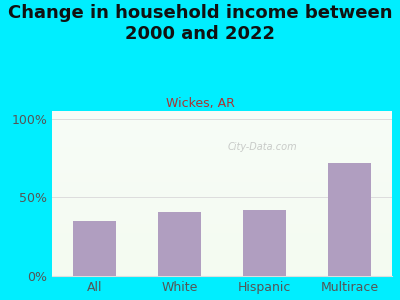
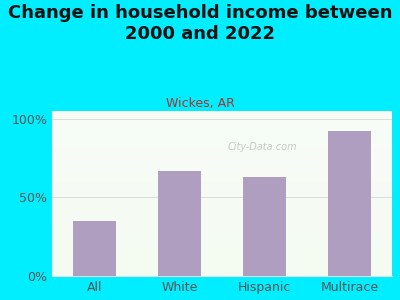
White: 41% -> 67%
Hispanic: 42% -> 63%
Multirace: 72% -> 92%
